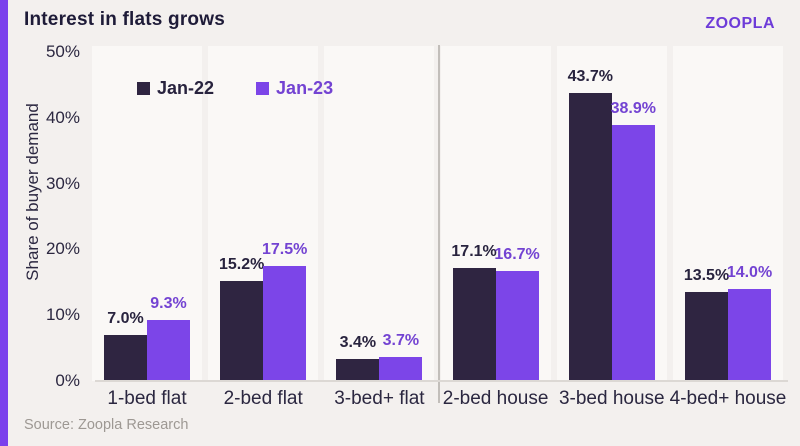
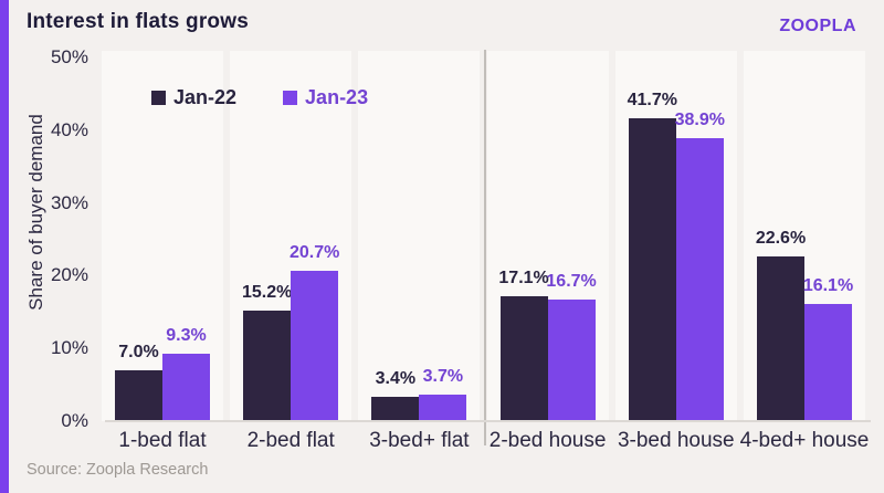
Jan-23/2-bed flat: 17.5% -> 20.7%
Jan-22/3-bed house: 43.7% -> 41.7%
Jan-22/4-bed+ house: 13.5% -> 22.6%
Jan-23/4-bed+ house: 14.0% -> 16.1%
